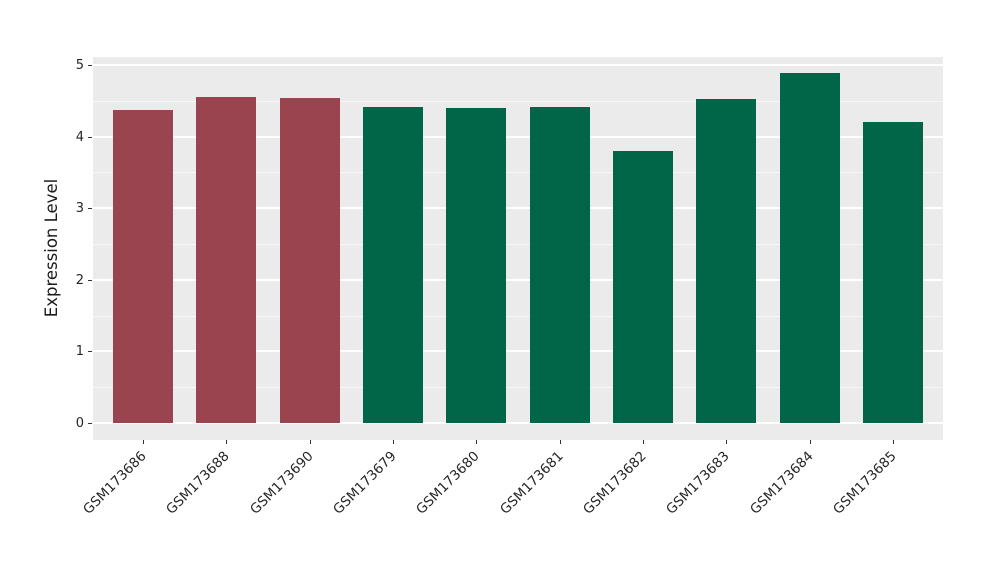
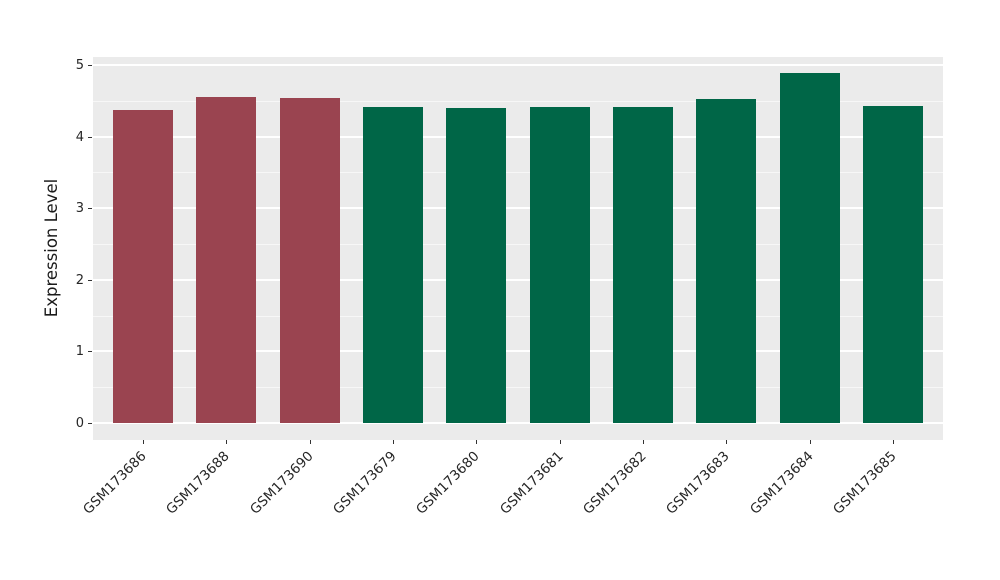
GSM173682: 3.8 -> 4.4
GSM173685: 4.2 -> 4.4
